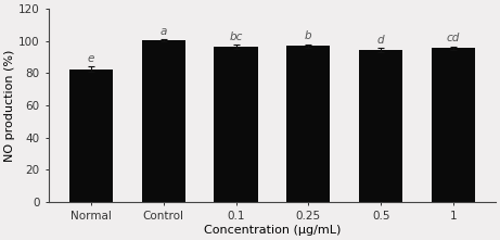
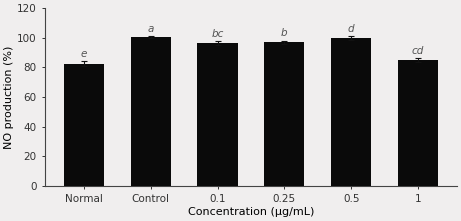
0.5: 94 -> 100
1: 96 -> 85
